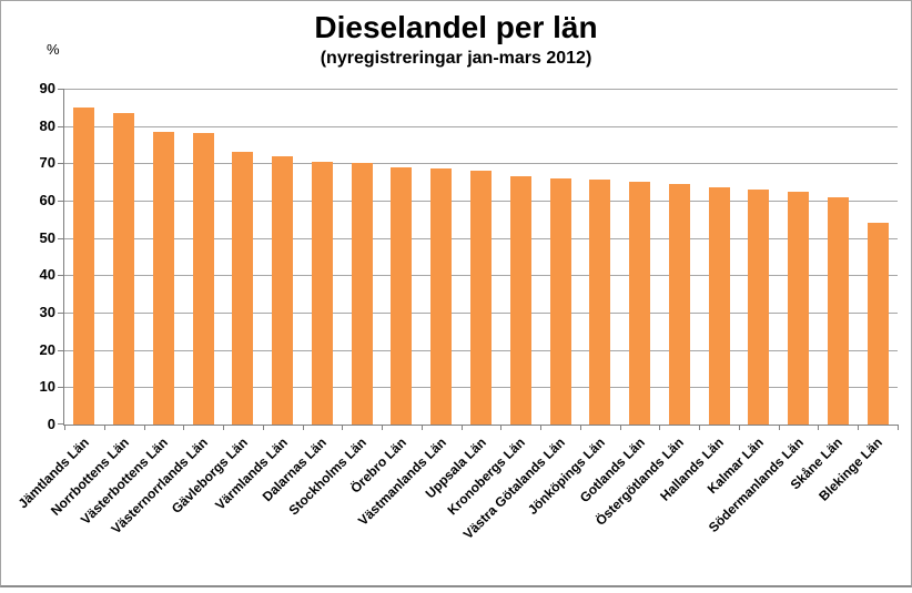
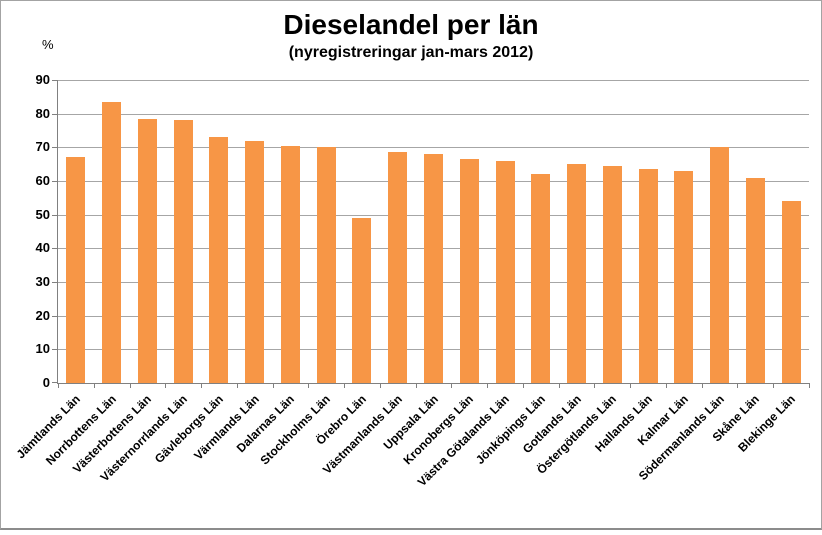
Jämtlands Län: 85 -> 67
Örebro Län: 69 -> 49
Jönköpings Län: 66 -> 62
Södermanlands Län: 62 -> 70
